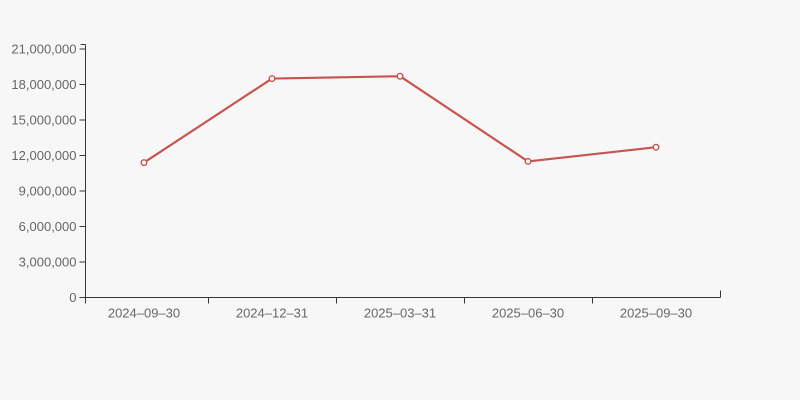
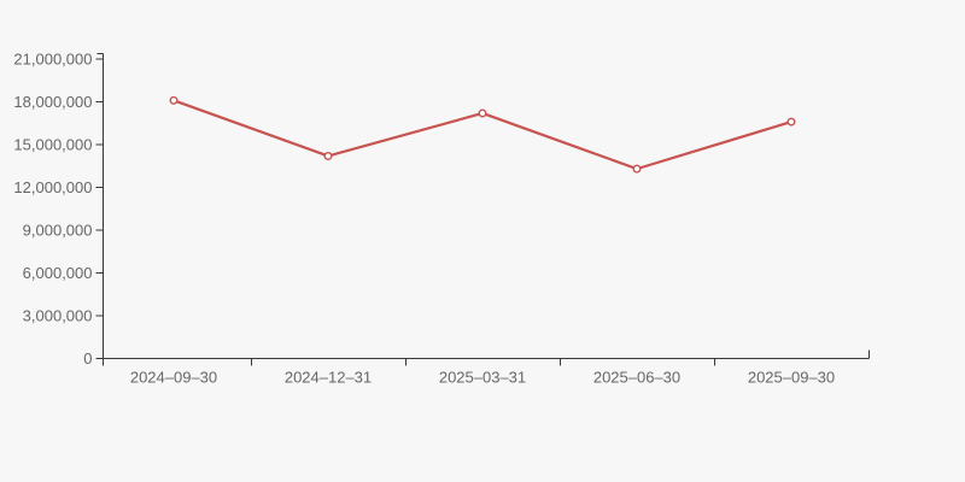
2024–09–30: 11400000 -> 18100000
2024–12–31: 18500000 -> 14200000
2025–03–31: 18700000 -> 17200000
2025–06–30: 11500000 -> 13300000
2025–09–30: 12700000 -> 16600000
